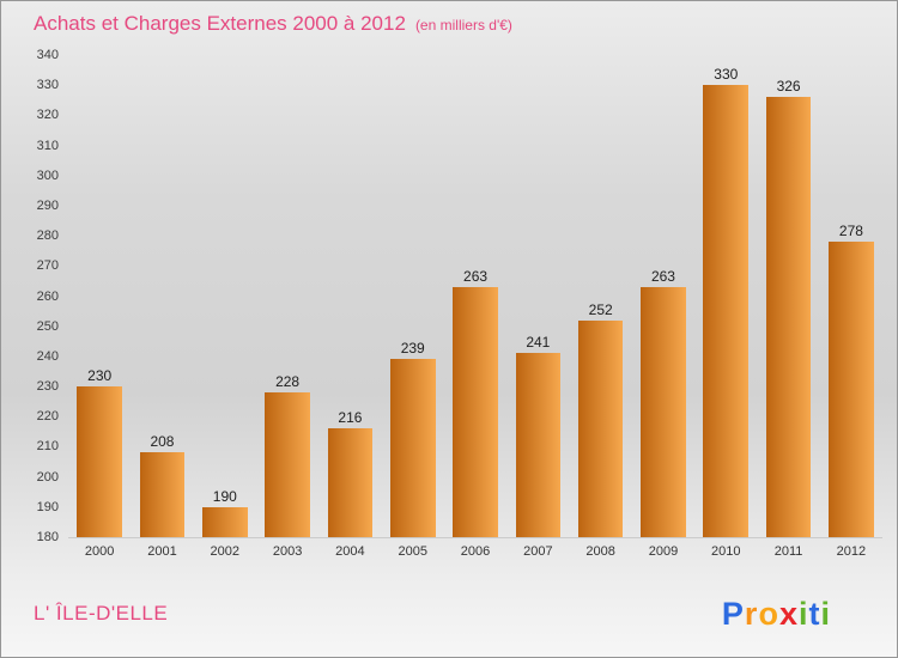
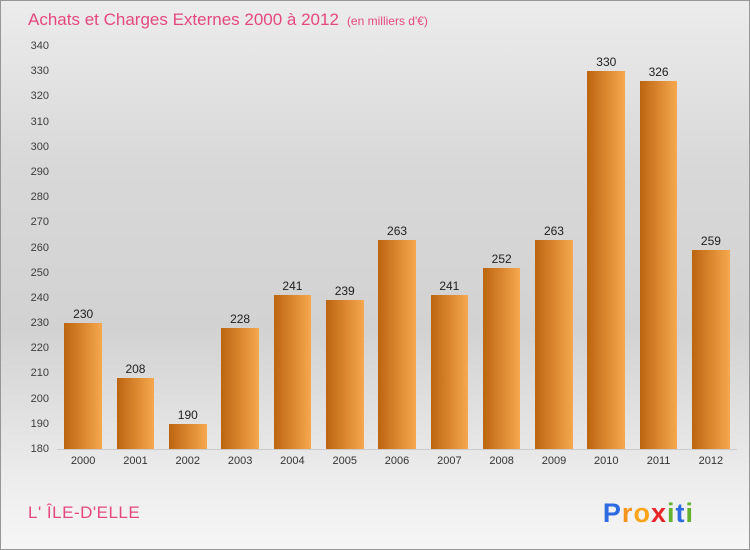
2004: 216 -> 241
2012: 278 -> 259
